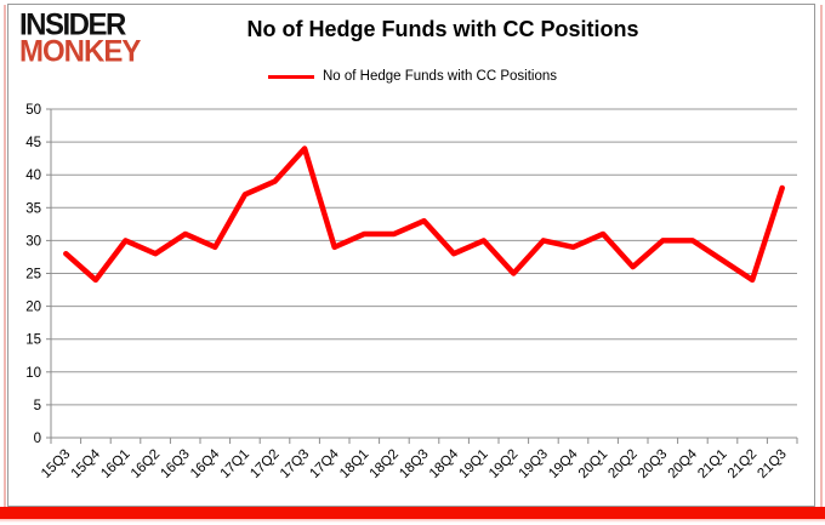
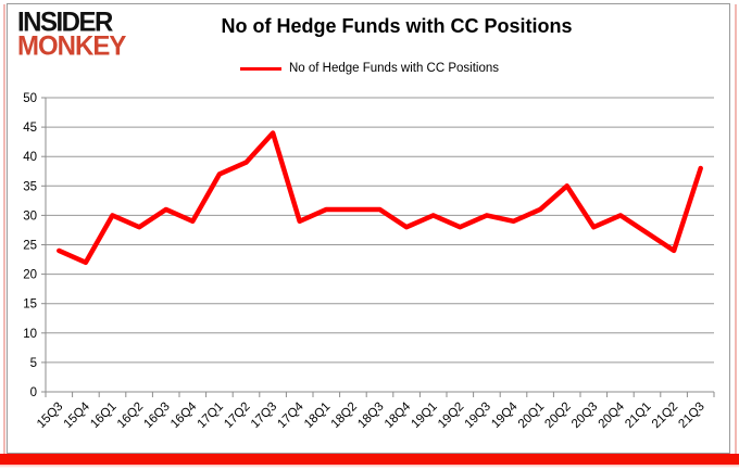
15Q3: 28 -> 24
15Q4: 24 -> 22
18Q3: 33 -> 31
19Q2: 25 -> 28
20Q2: 26 -> 35
20Q3: 30 -> 28
